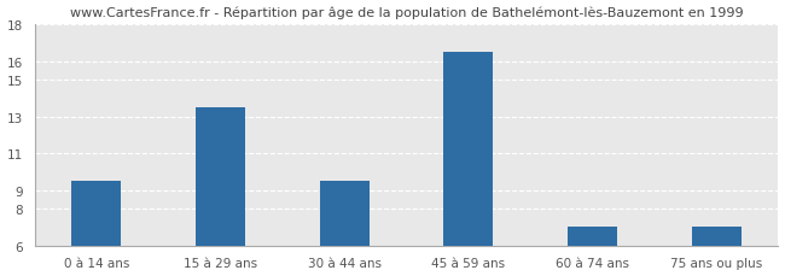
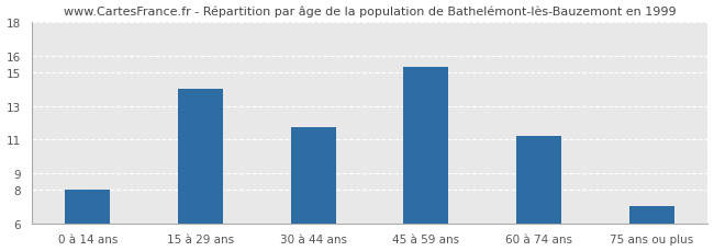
0 à 14 ans: 9.5 -> 8.0
15 à 29 ans: 13.5 -> 14.0
30 à 44 ans: 9.5 -> 11.7
45 à 59 ans: 16.5 -> 15.3
60 à 74 ans: 7.0 -> 11.2
